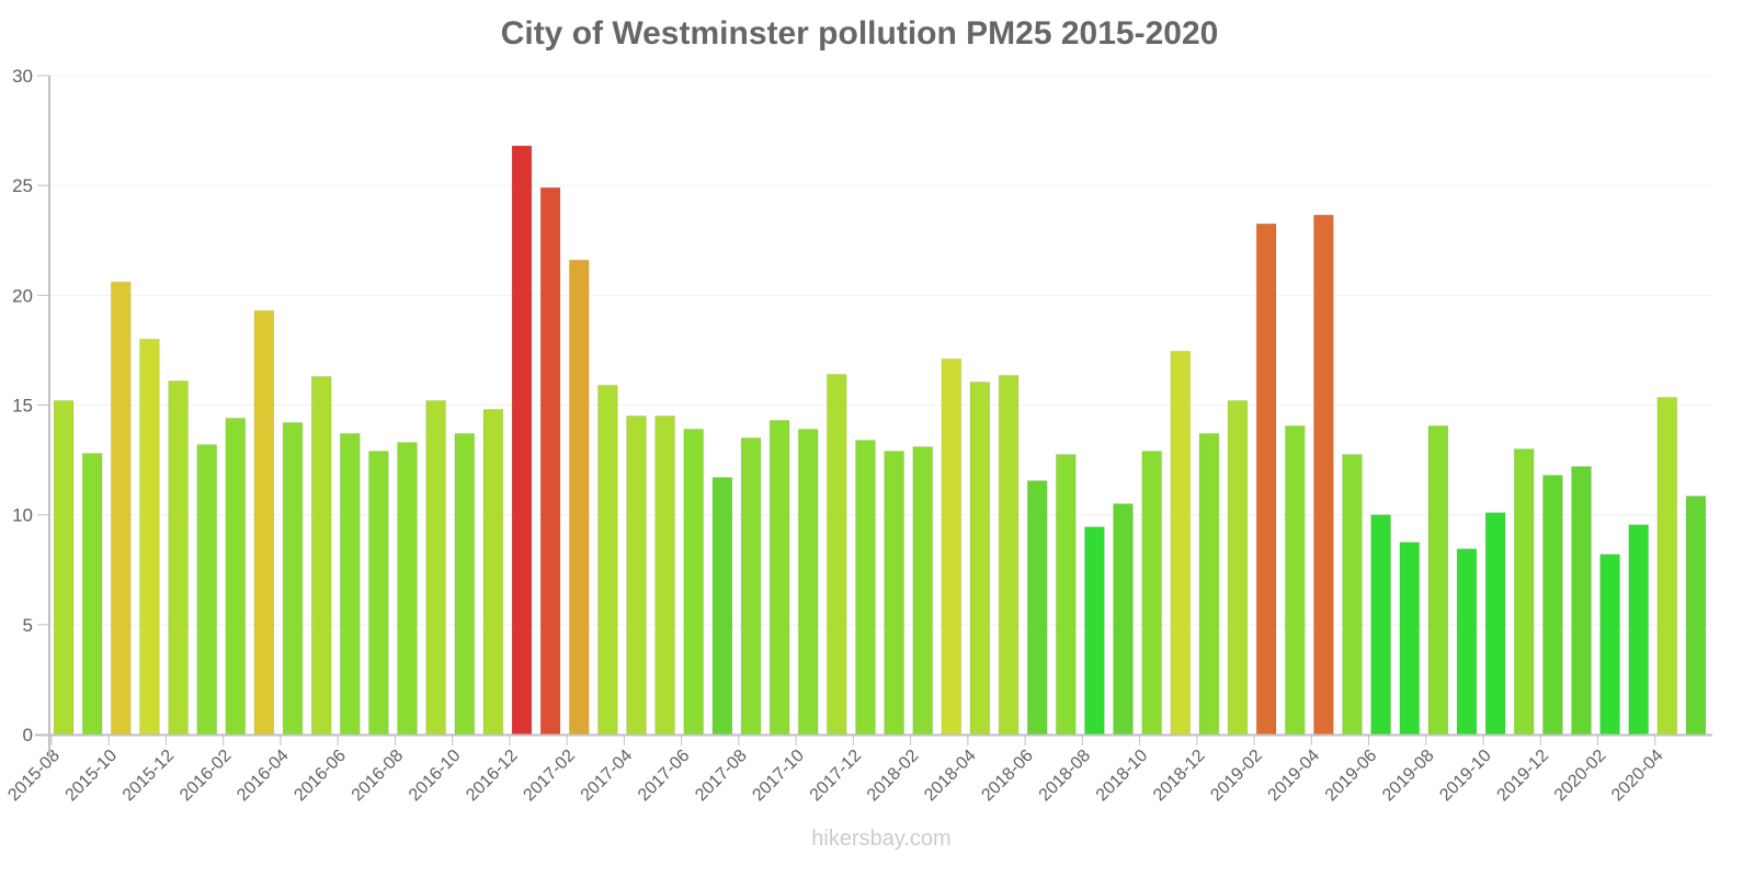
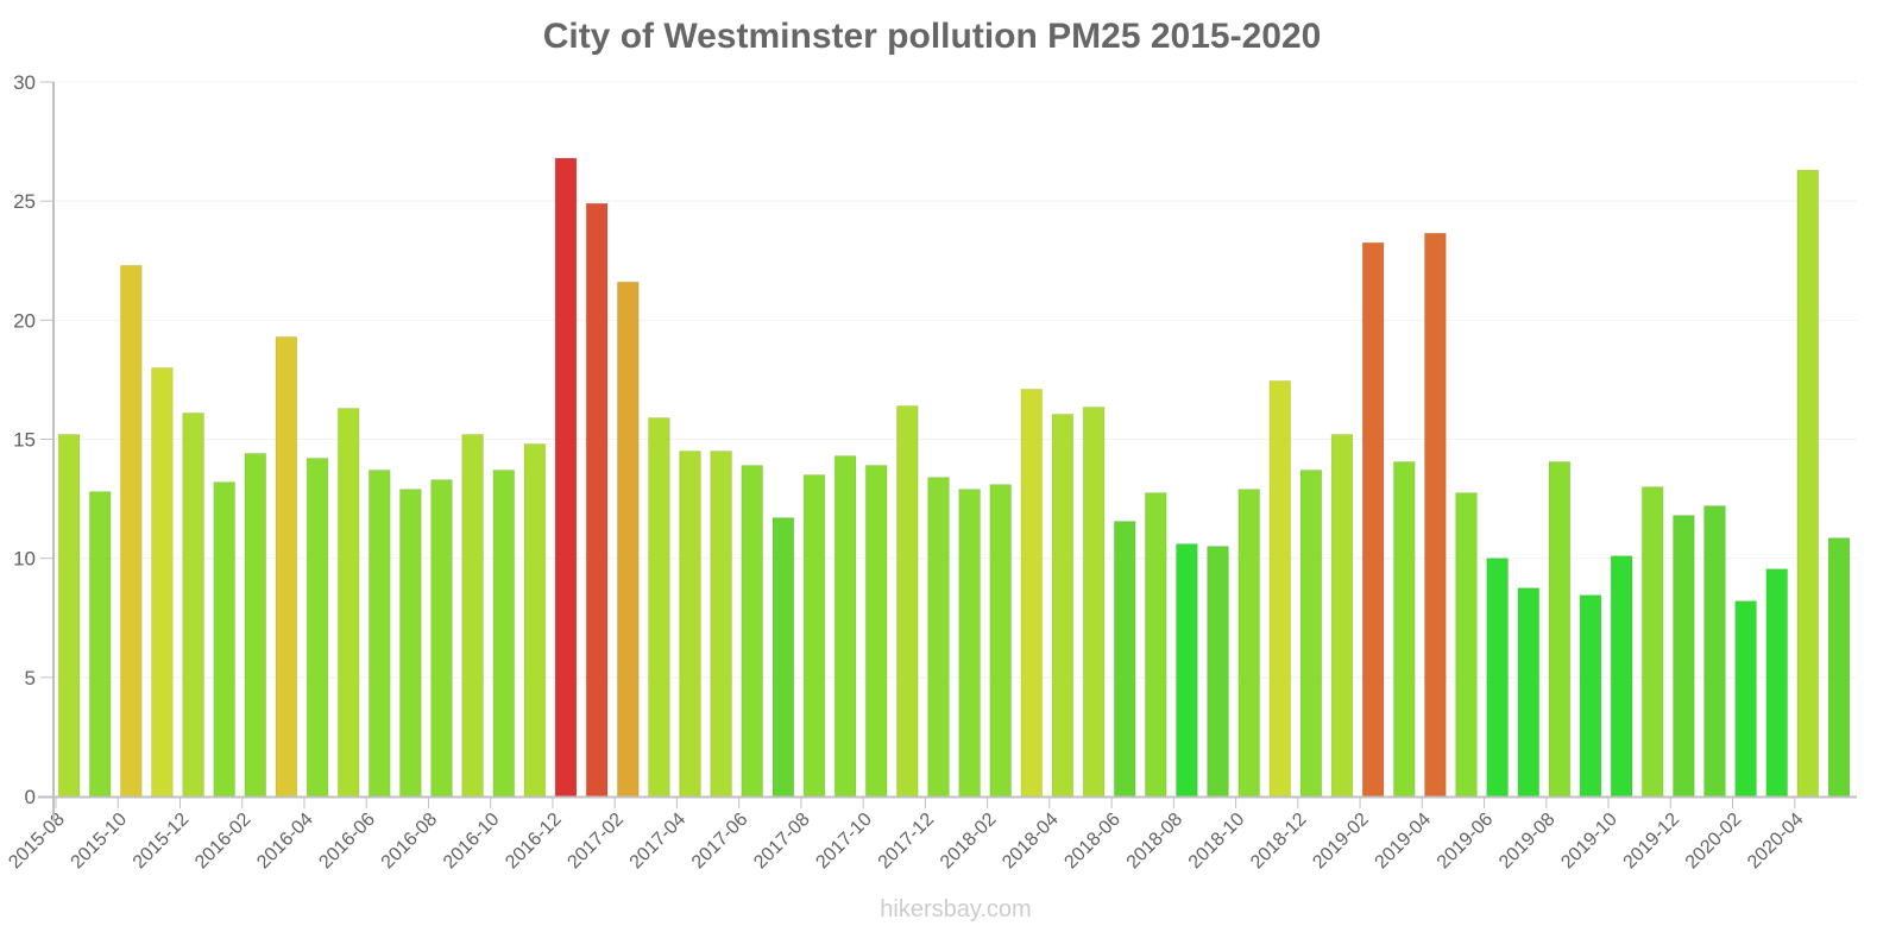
2015-10: 20.6 -> 22.3
2018-08: 9.4 -> 10.6
2020-04: 15.3 -> 26.3
